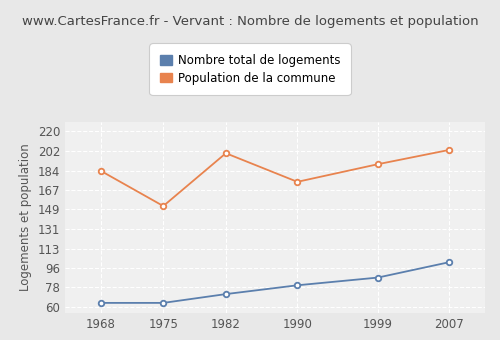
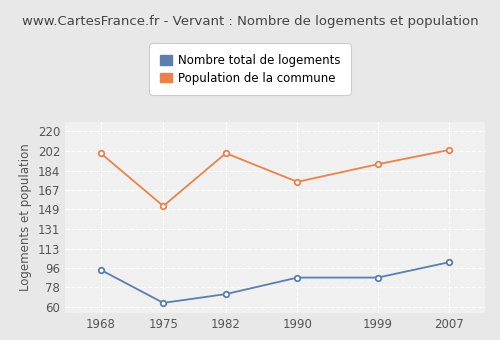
Nombre total de logements/1968: 64 -> 94
Population de la commune/1968: 184 -> 200
Nombre total de logements/1990: 80 -> 87
